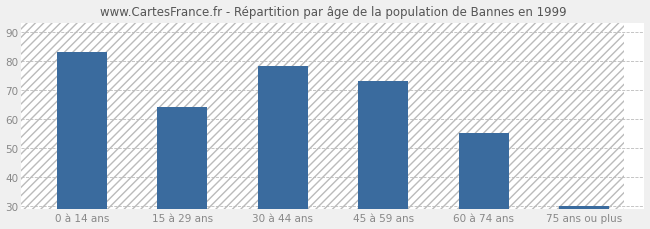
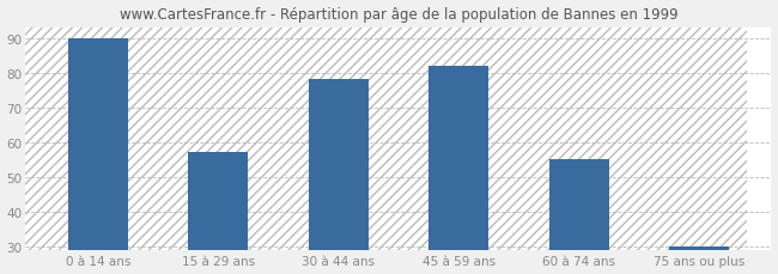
0 à 14 ans: 83 -> 90
15 à 29 ans: 64 -> 57
45 à 59 ans: 73 -> 82
